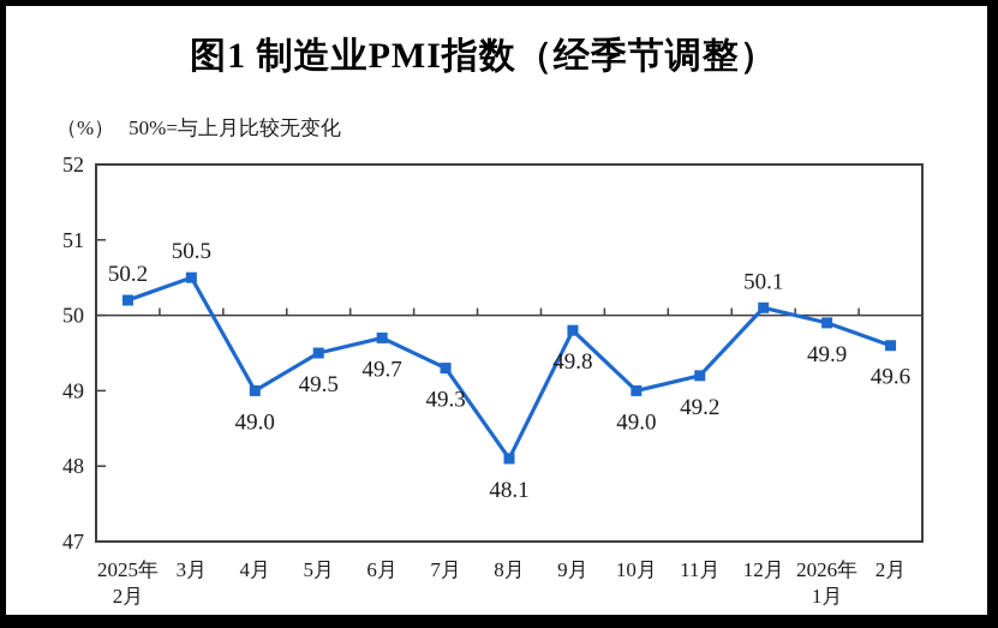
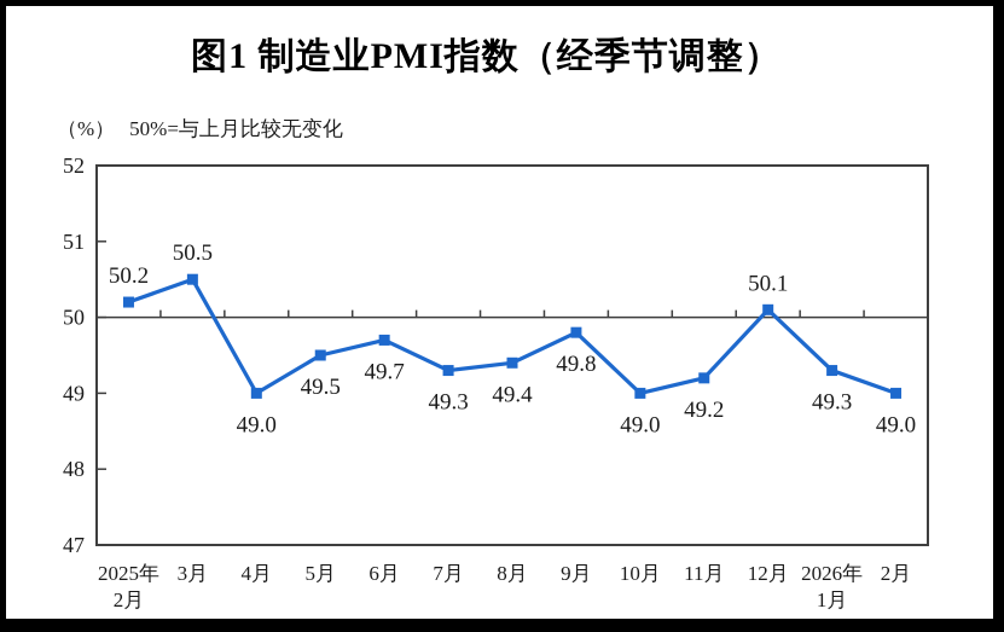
8月: 48.1 -> 49.4
2026年 1月: 49.9 -> 49.3
2月: 49.6 -> 49.0
